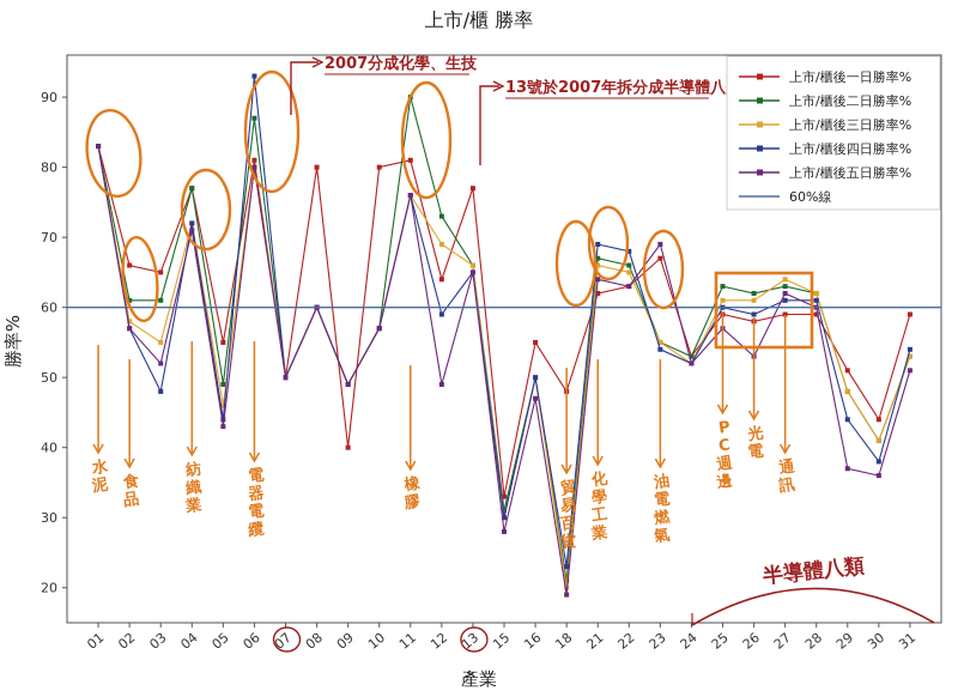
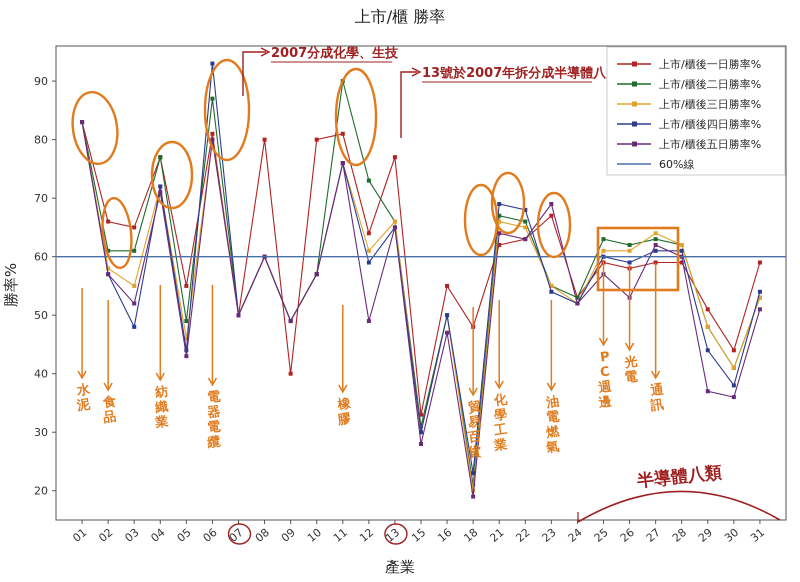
上市/櫃後三日勝率%/12: 69 -> 61
